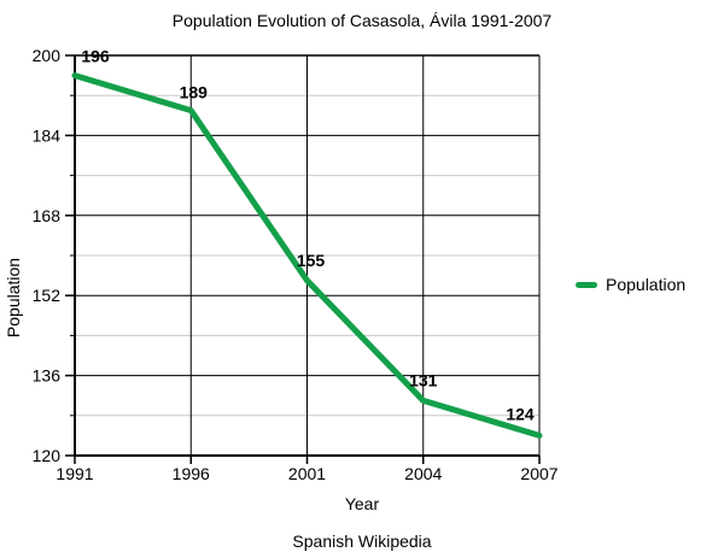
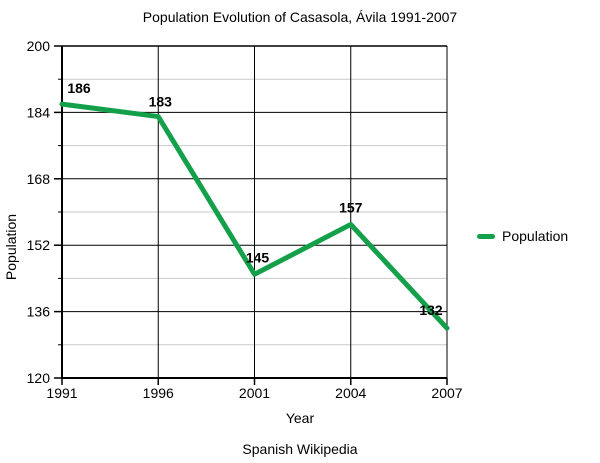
1991: 196 -> 186
1996: 189 -> 183
2001: 155 -> 145
2004: 131 -> 157
2007: 124 -> 132
